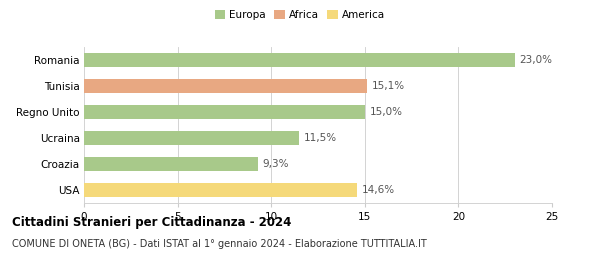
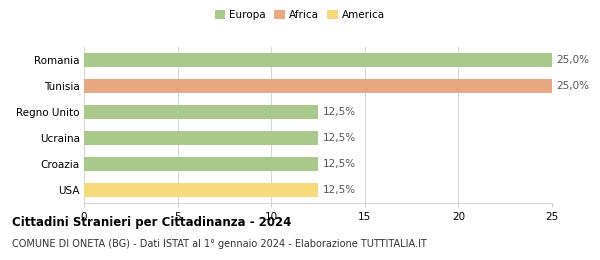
Romania: 23,0% -> 25,0%
Tunisia: 15,1% -> 25,0%
Regno Unito: 15,0% -> 12,5%
Ucraina: 11,5% -> 12,5%
Croazia: 9,3% -> 12,5%
USA: 14,6% -> 12,5%
